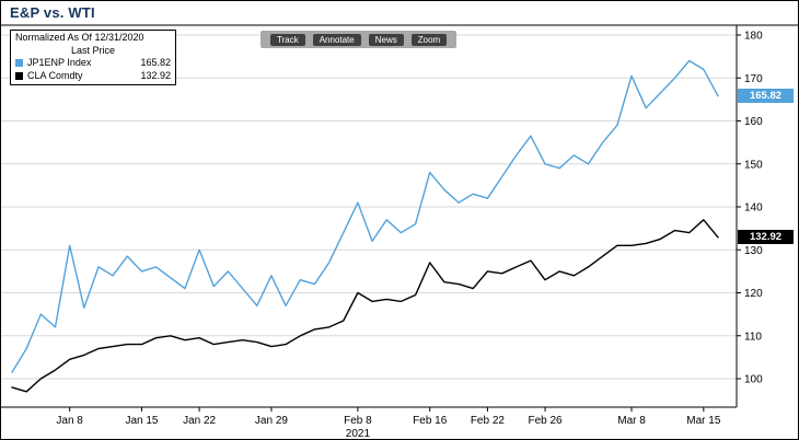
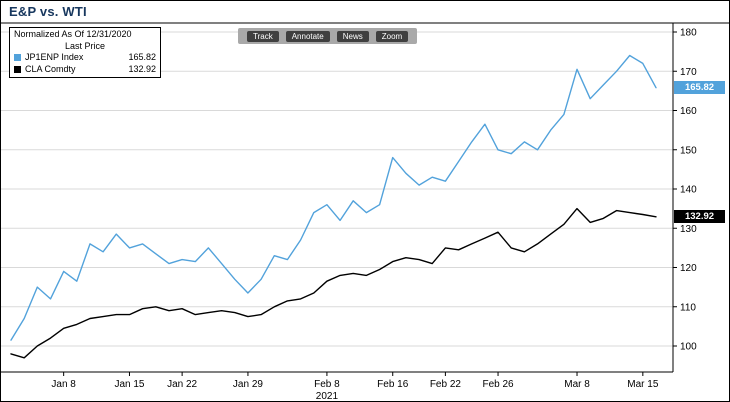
JP1ENP Index/Jan 8: 131 -> 119
JP1ENP Index/Jan 22: 130 -> 122
JP1ENP Index/Jan 29: 124 -> 114
JP1ENP Index/Feb 8: 141 -> 136
CLA Comdty/Feb 8: 120 -> 116
CLA Comdty/Feb 16: 127 -> 122
CLA Comdty/Feb 26: 123 -> 129
CLA Comdty/Mar 8: 131 -> 135
CLA Comdty/Mar 15: 137 -> 134
